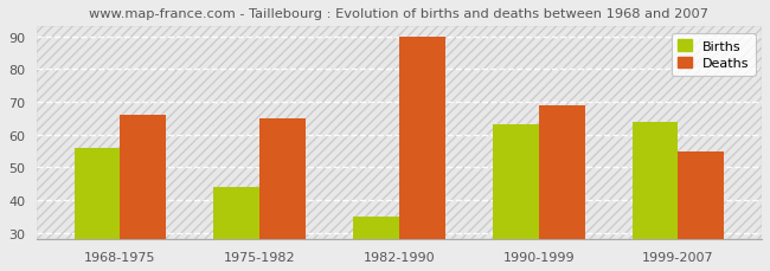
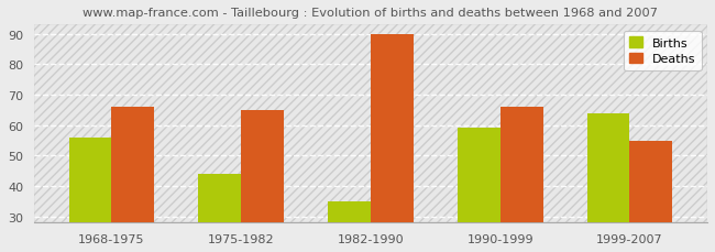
Births/1990-1999: 63 -> 59
Deaths/1990-1999: 69 -> 66
